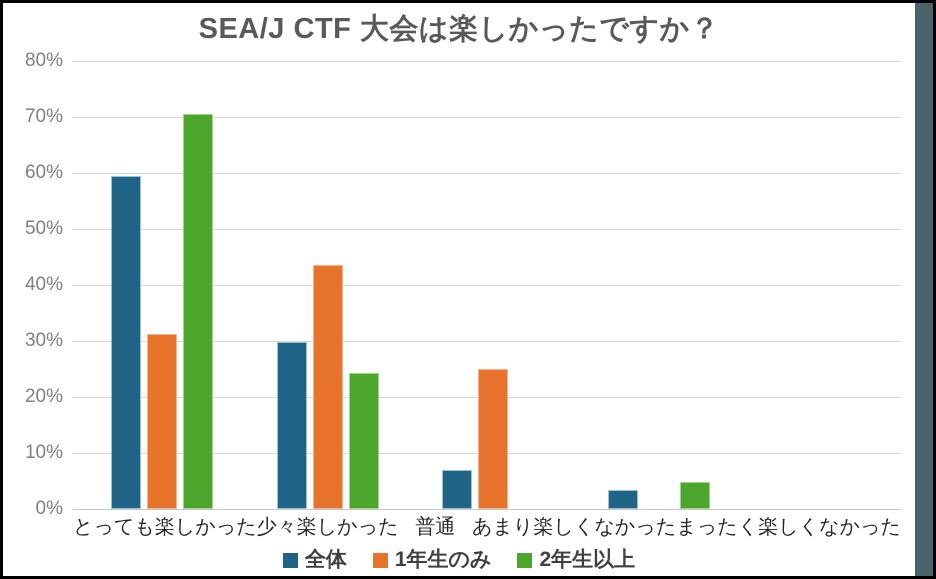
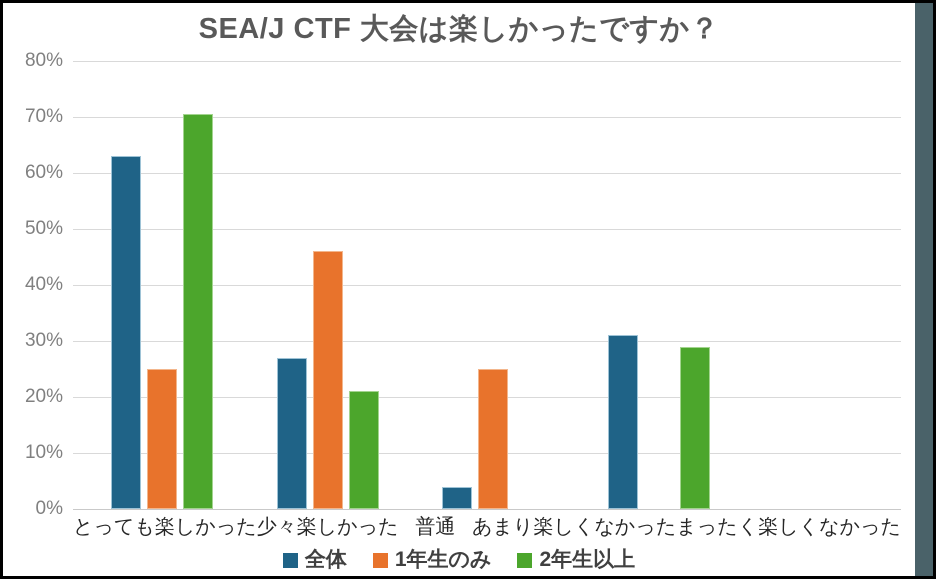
全体/とっても楽しかった: 60% -> 63%
1年生のみ/とっても楽しかった: 31% -> 25%
全体/少々楽しかった: 30% -> 27%
1年生のみ/少々楽しかった: 44% -> 46%
2年生以上/少々楽しかった: 24% -> 21%
全体/普通: 7% -> 4%
全体/あまり楽しくなかった: 3% -> 31%
2年生以上/あまり楽しくなかった: 5% -> 29%
